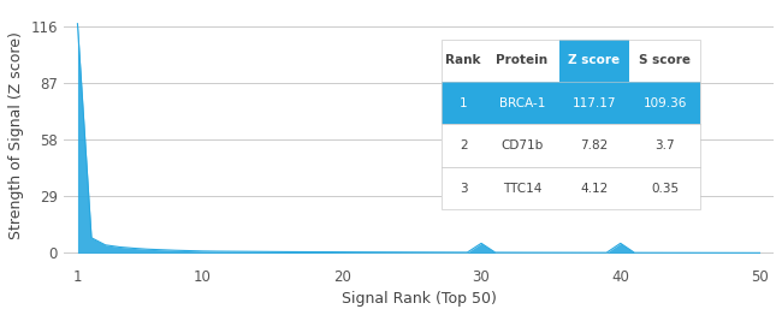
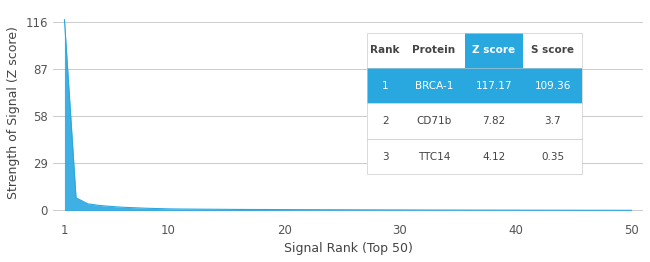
30: 5 -> 0
40: 5 -> 0
